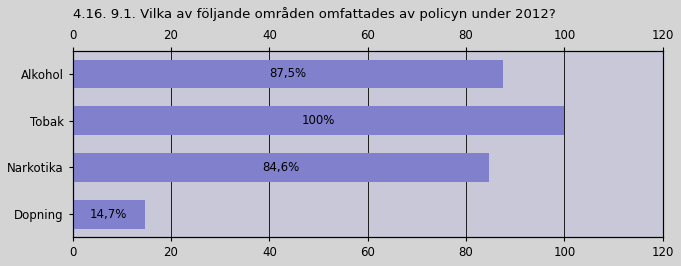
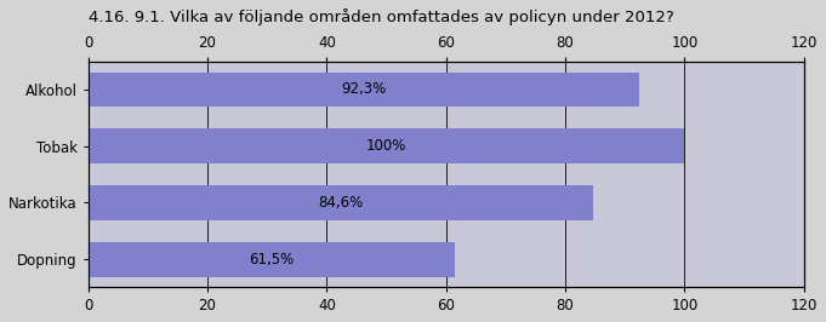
Alkohol: 87,5% -> 92,3%
Dopning: 14,7% -> 61,5%
